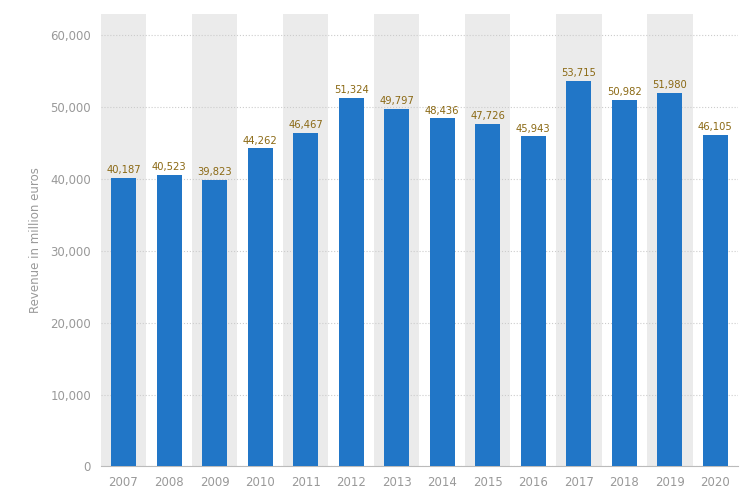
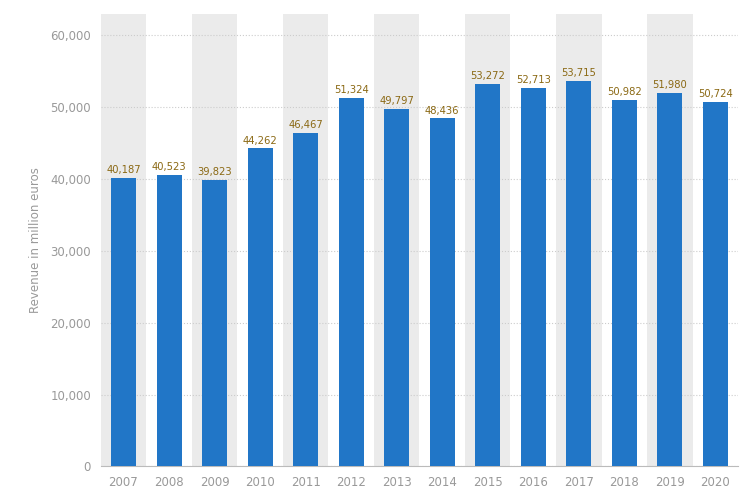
2015: 47,726 -> 53,272
2016: 45,943 -> 52,713
2020: 46,105 -> 50,724
